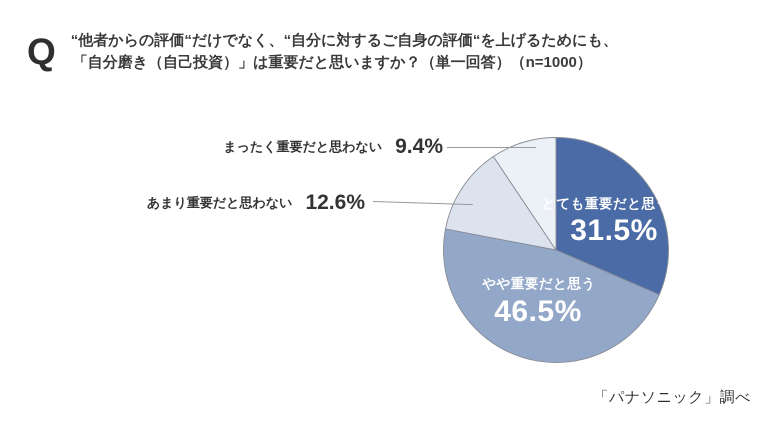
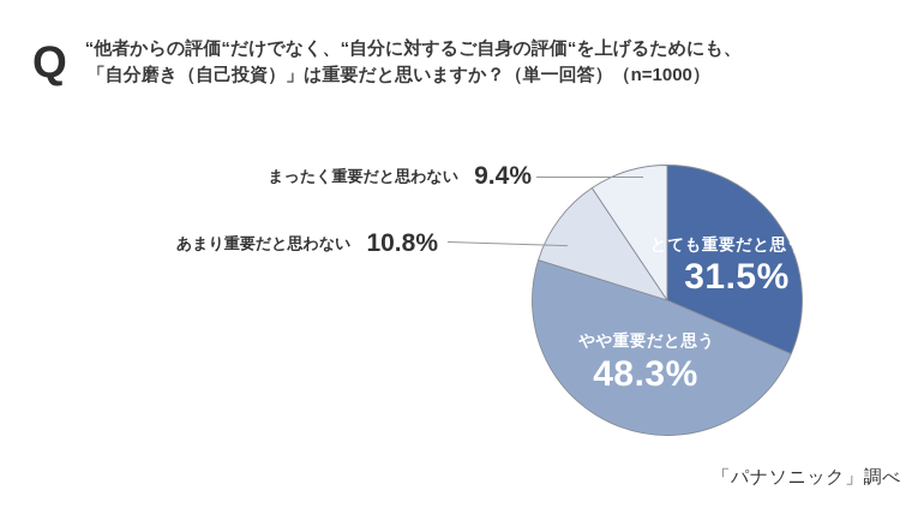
やや重要だと思う: 46.5% -> 48.3%
あまり重要だと思わない: 12.6% -> 10.8%
